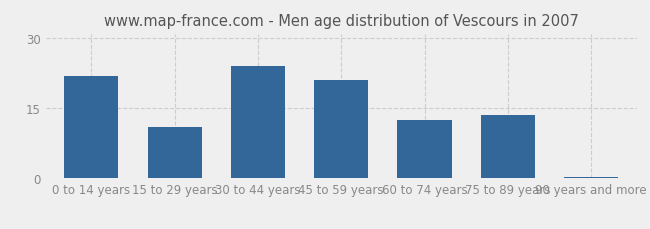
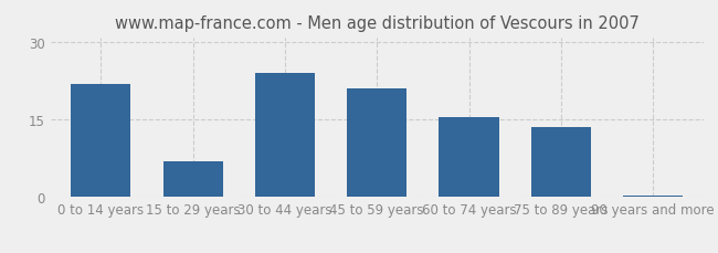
15 to 29 years: 11.0 -> 7.0
60 to 74 years: 12.5 -> 15.5
